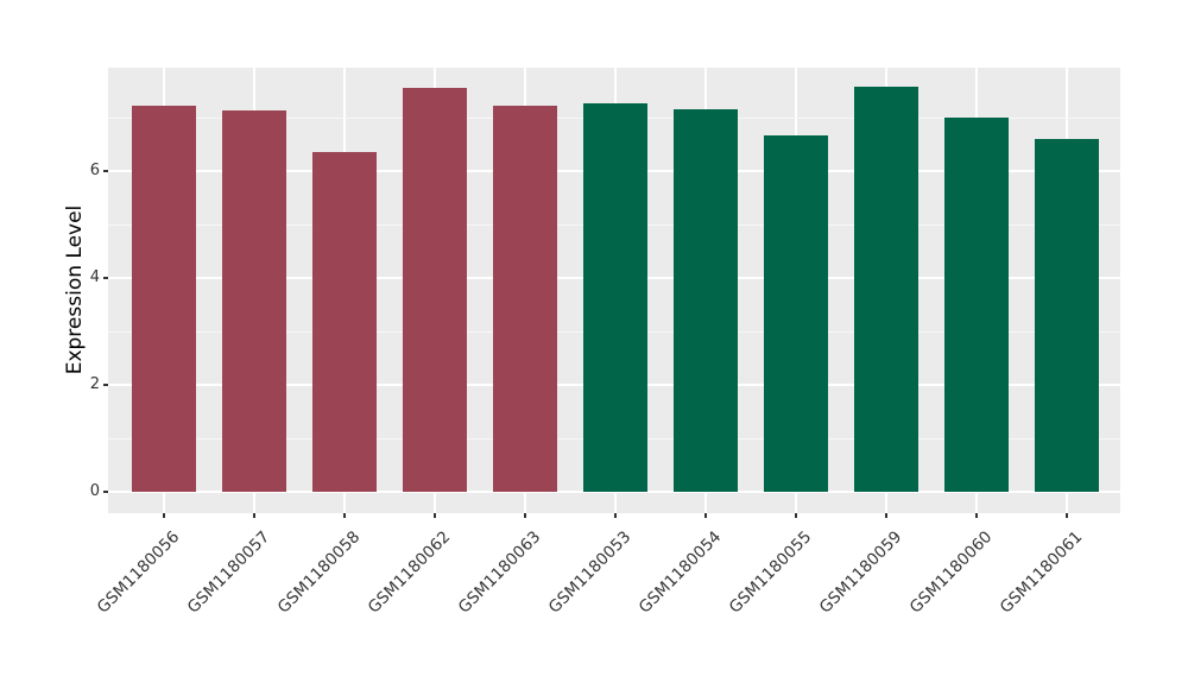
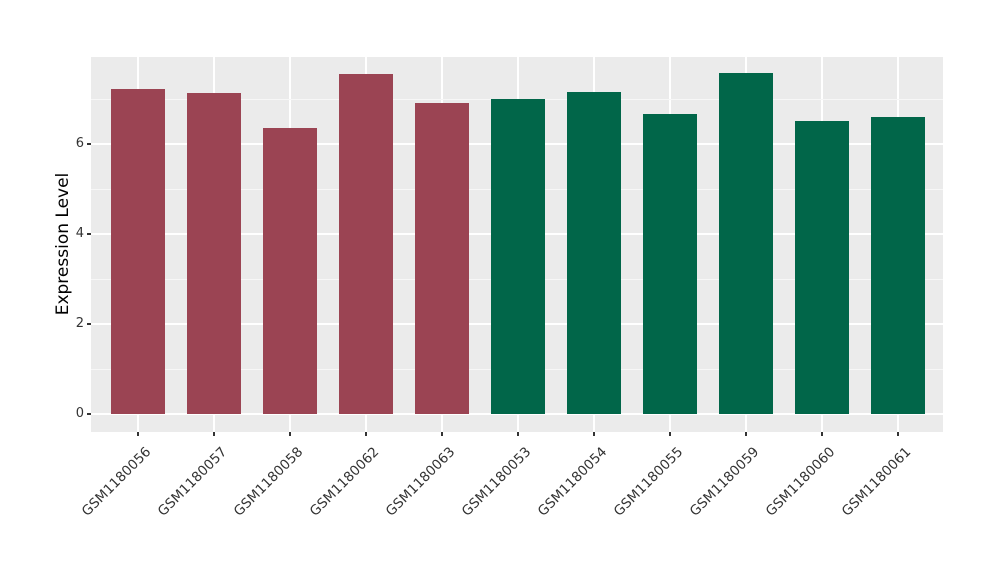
GSM1180063: 7.2 -> 6.9
GSM1180053: 7.3 -> 7.0
GSM1180060: 7.0 -> 6.5
